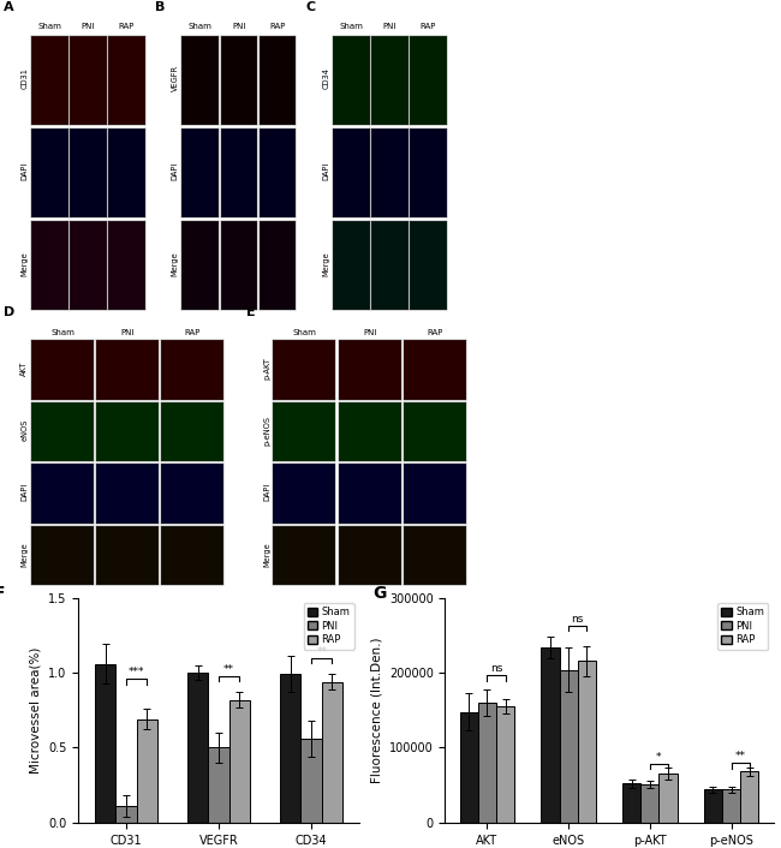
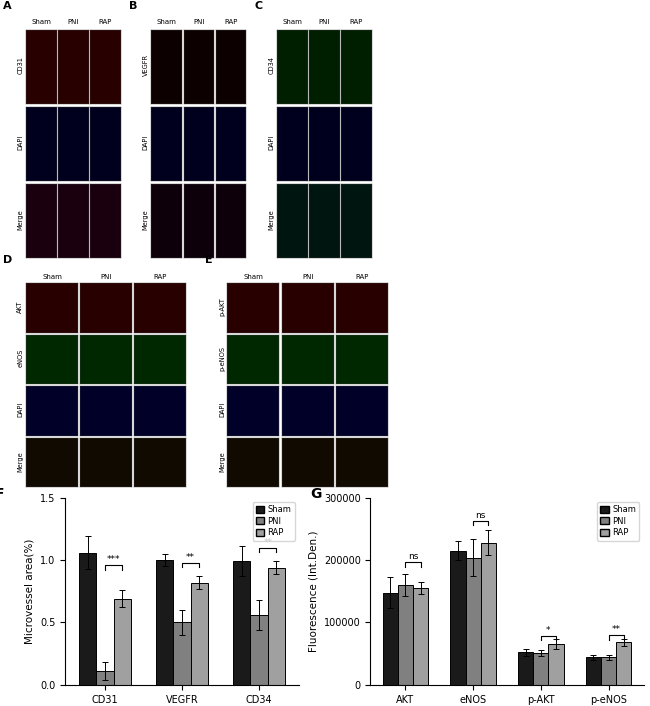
Sham/eNOS: 234000 -> 215000
RAP/eNOS: 216000 -> 228000
